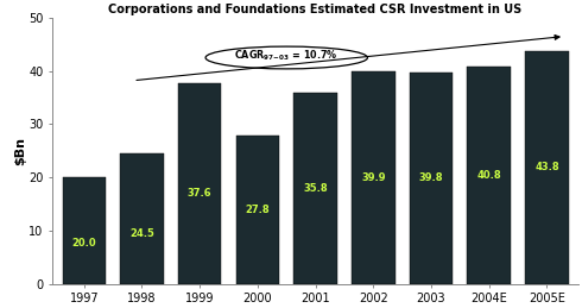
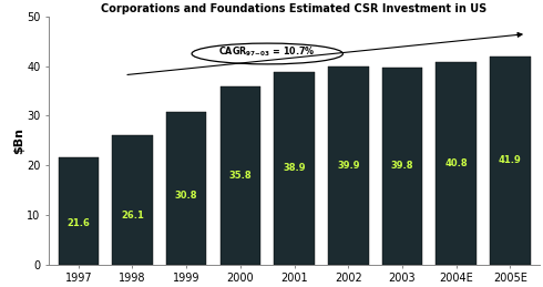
1997: 20.0 -> 21.6
1998: 24.5 -> 26.1
1999: 37.6 -> 30.8
2000: 27.8 -> 35.8
2001: 35.8 -> 38.9
2005E: 43.8 -> 41.9
